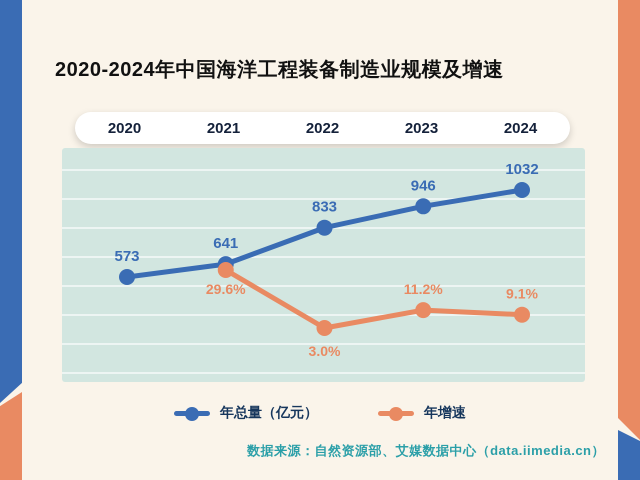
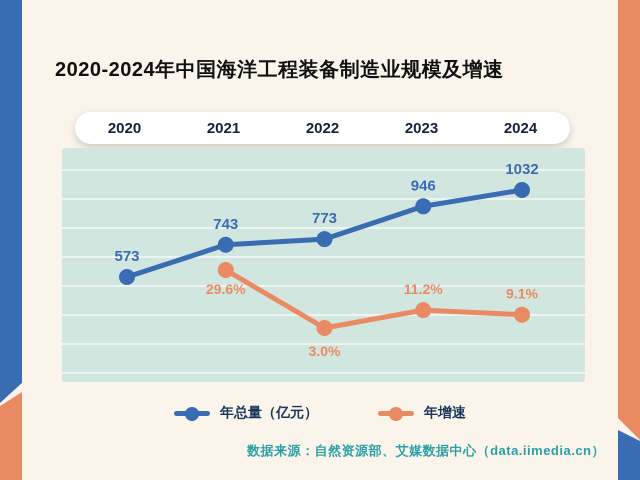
年总量（亿元）/2021: 641 -> 743
年总量（亿元）/2022: 833 -> 773
